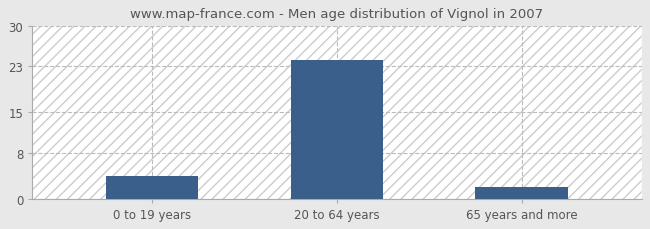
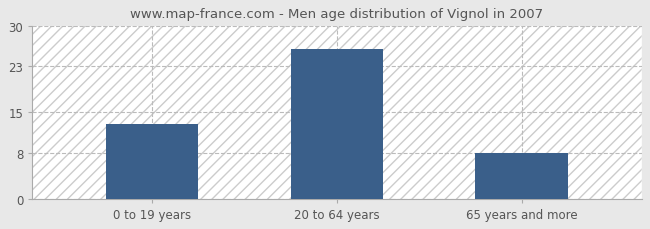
0 to 19 years: 4 -> 13
20 to 64 years: 24 -> 26
65 years and more: 2 -> 8
